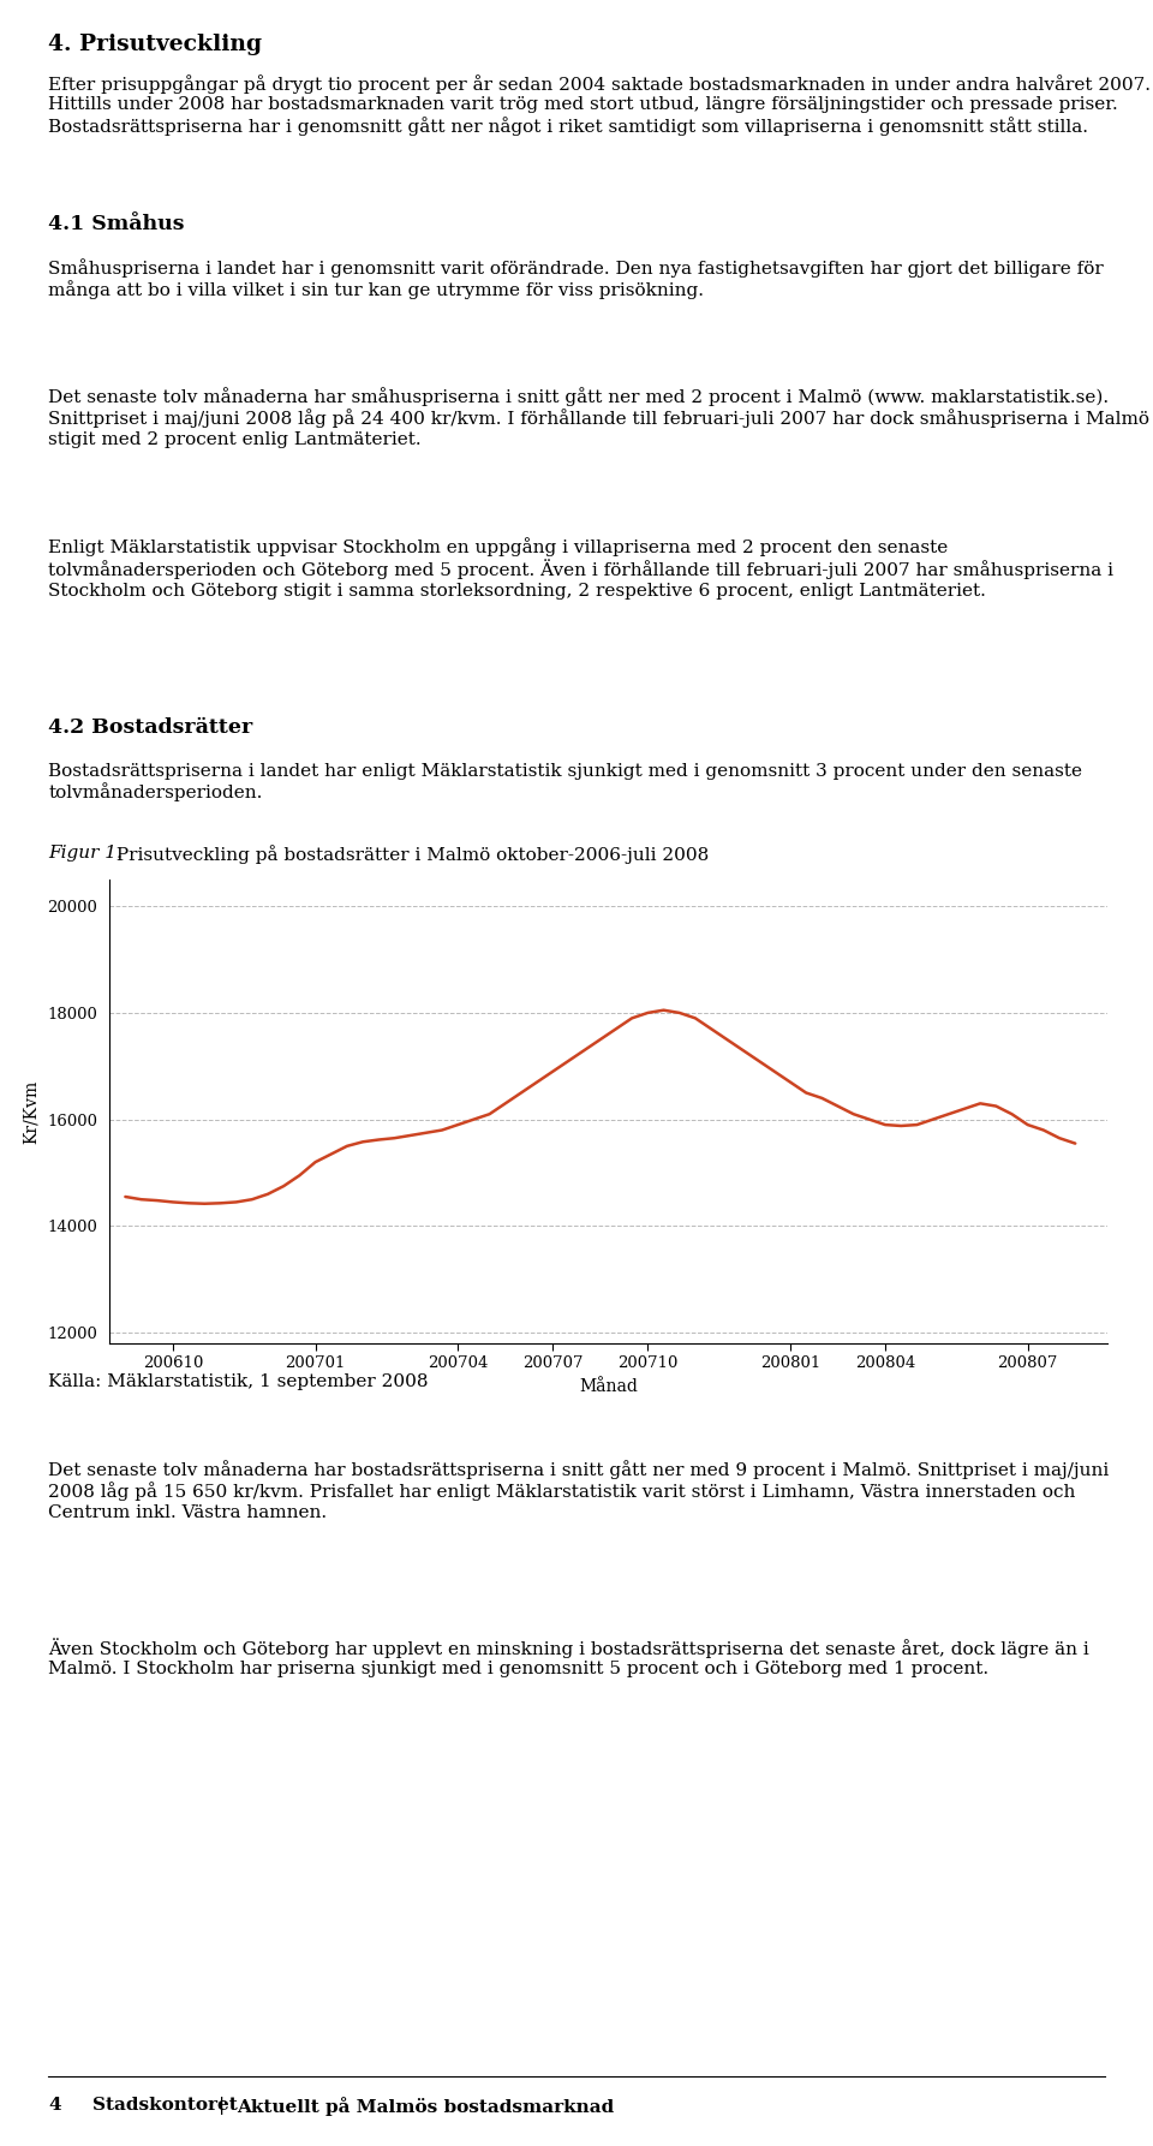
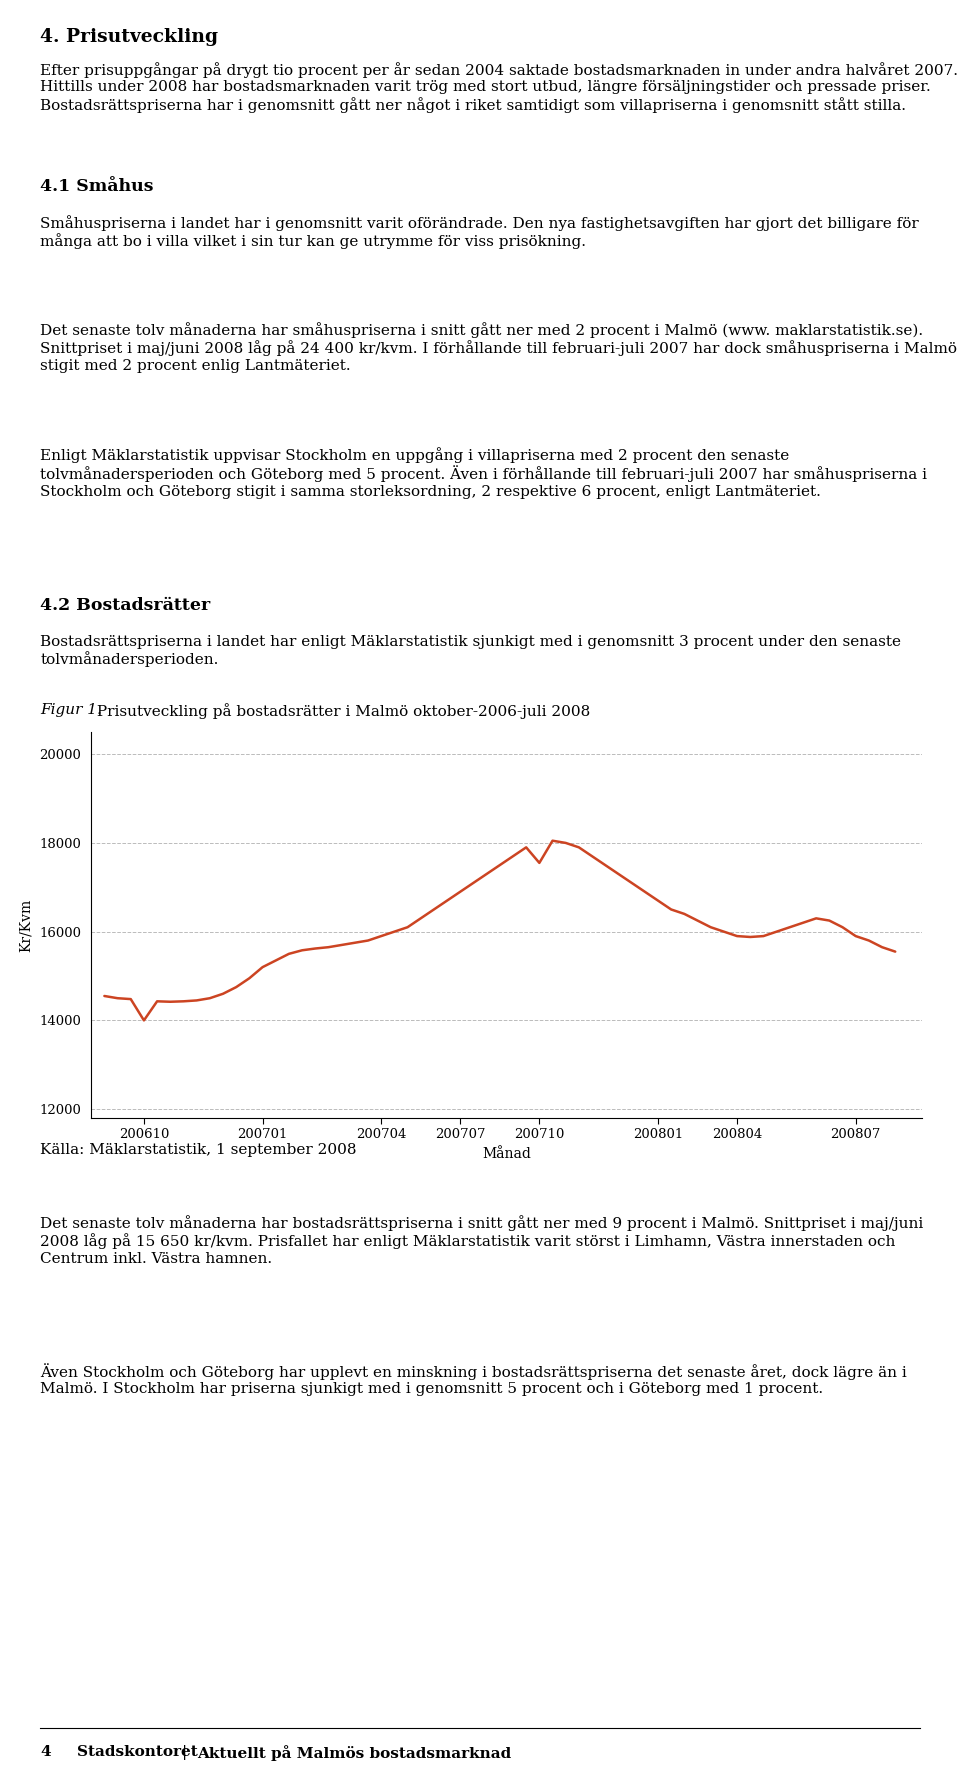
200610: 14450 -> 14000
200710: 18000 -> 17550
